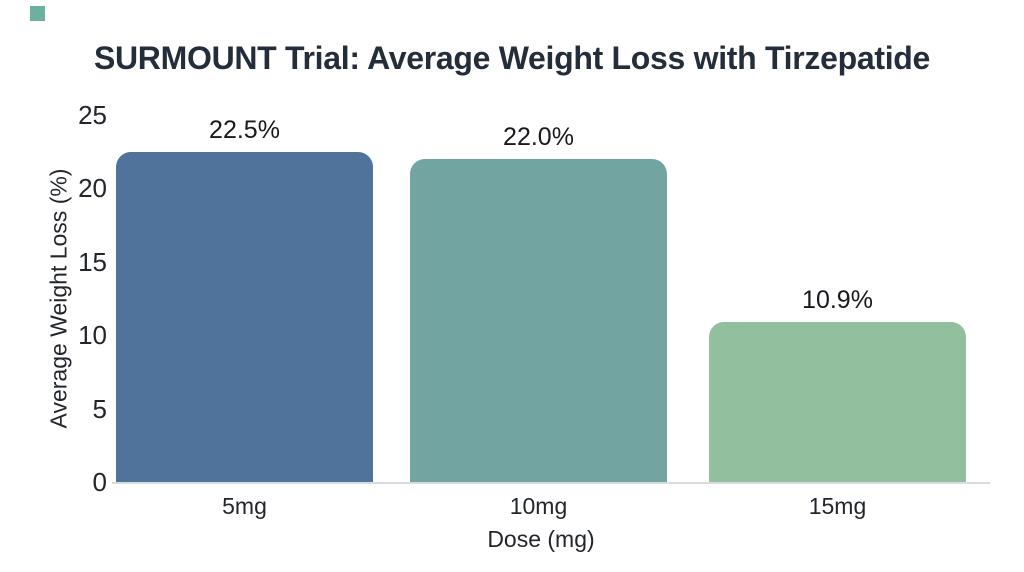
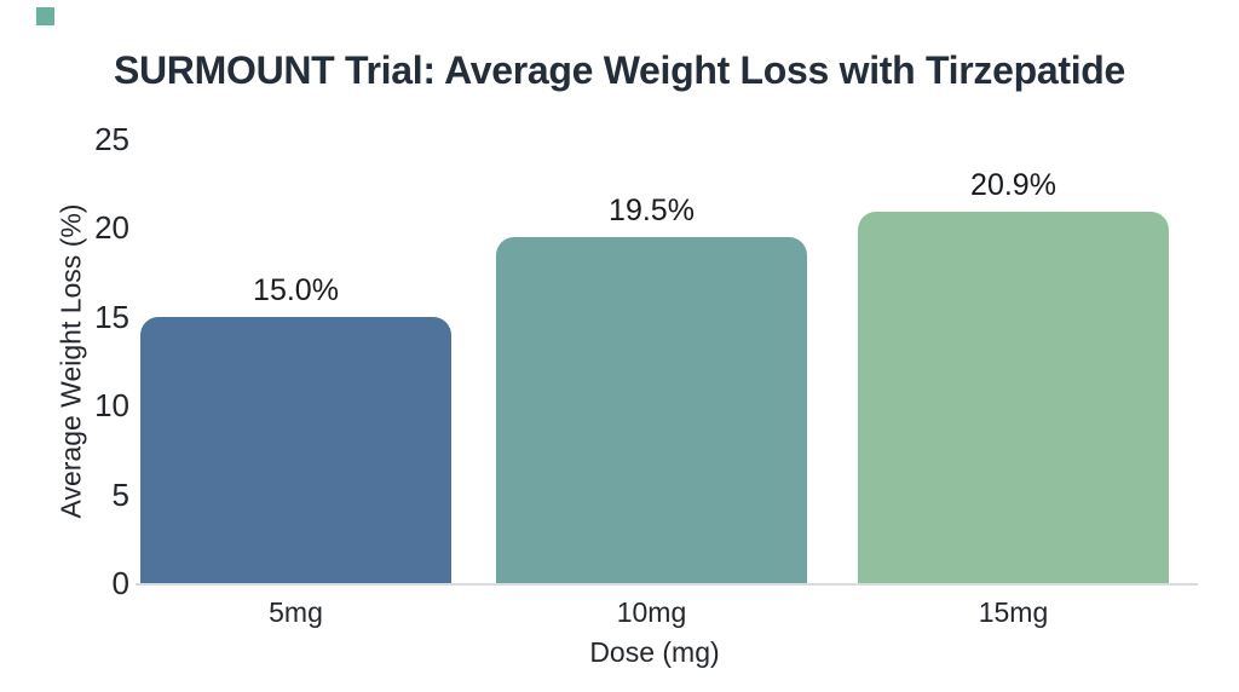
5mg: 22.5% -> 15.0%
10mg: 22.0% -> 19.5%
15mg: 10.9% -> 20.9%
